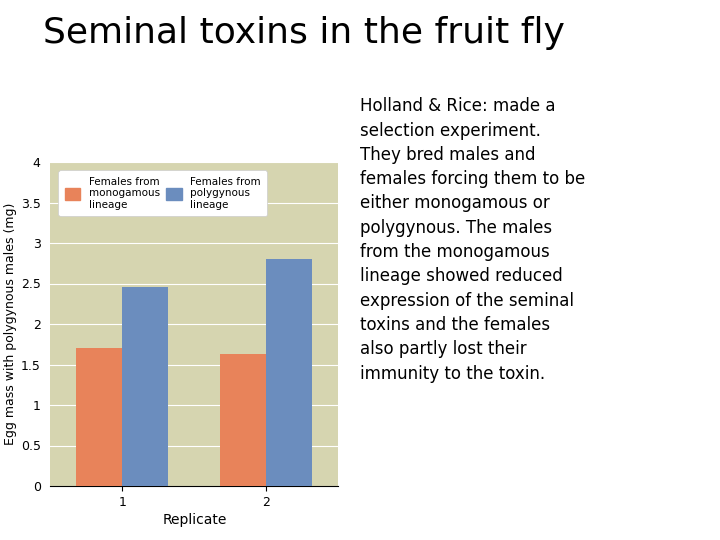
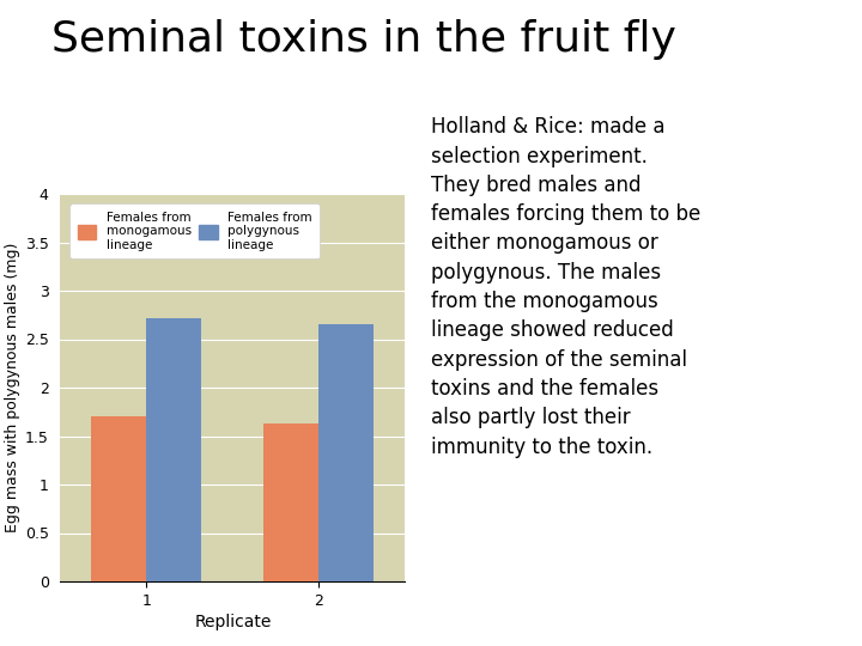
Females from polygynous lineage/1: 2.46 -> 2.72
Females from polygynous lineage/2: 2.80 -> 2.65
